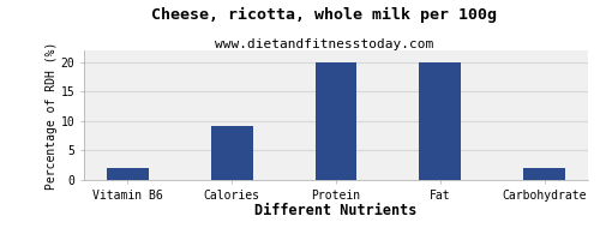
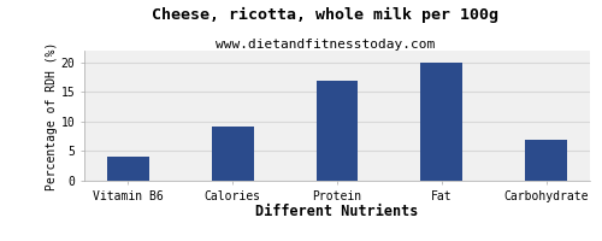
Vitamin B6: 2.0 -> 4.0
Protein: 20.0 -> 17.0
Carbohydrate: 2.0 -> 7.0
